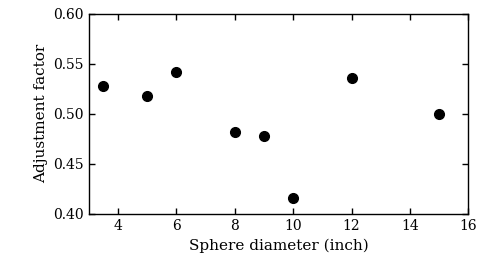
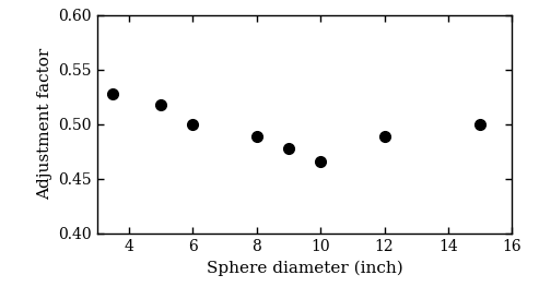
6: 0.542 -> 0.500
8: 0.482 -> 0.489
10: 0.416 -> 0.466
12: 0.536 -> 0.489
